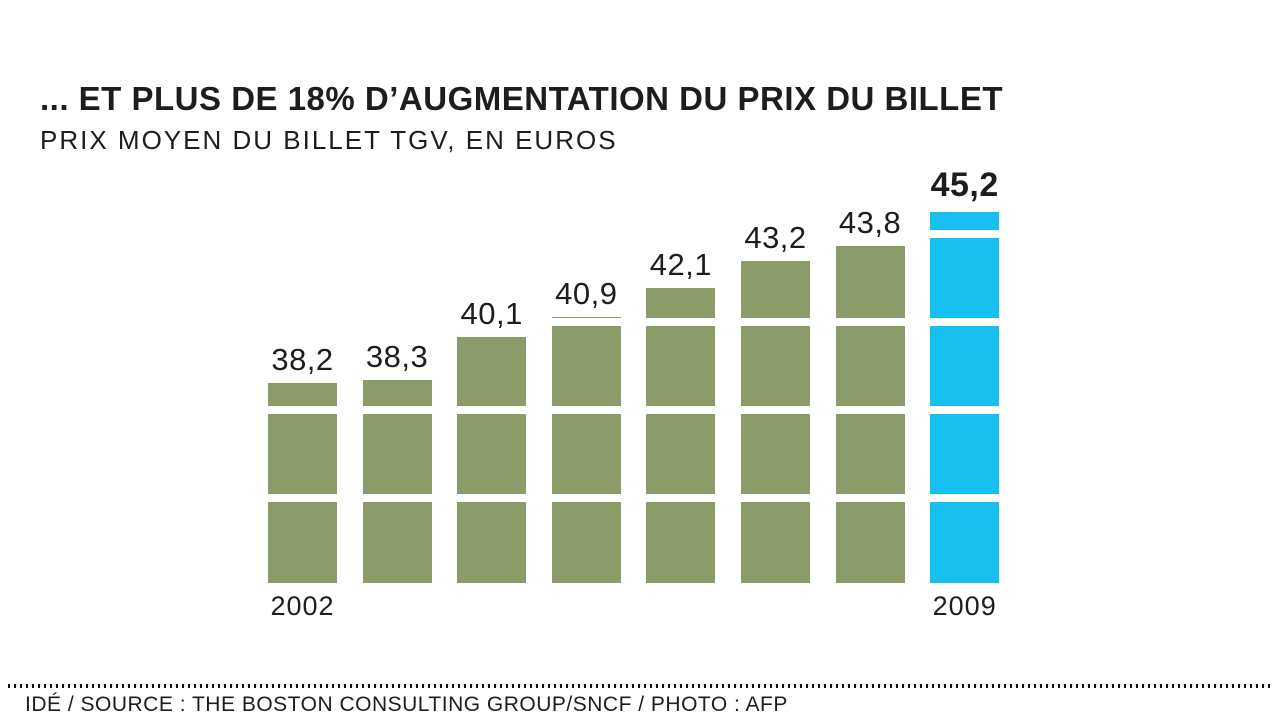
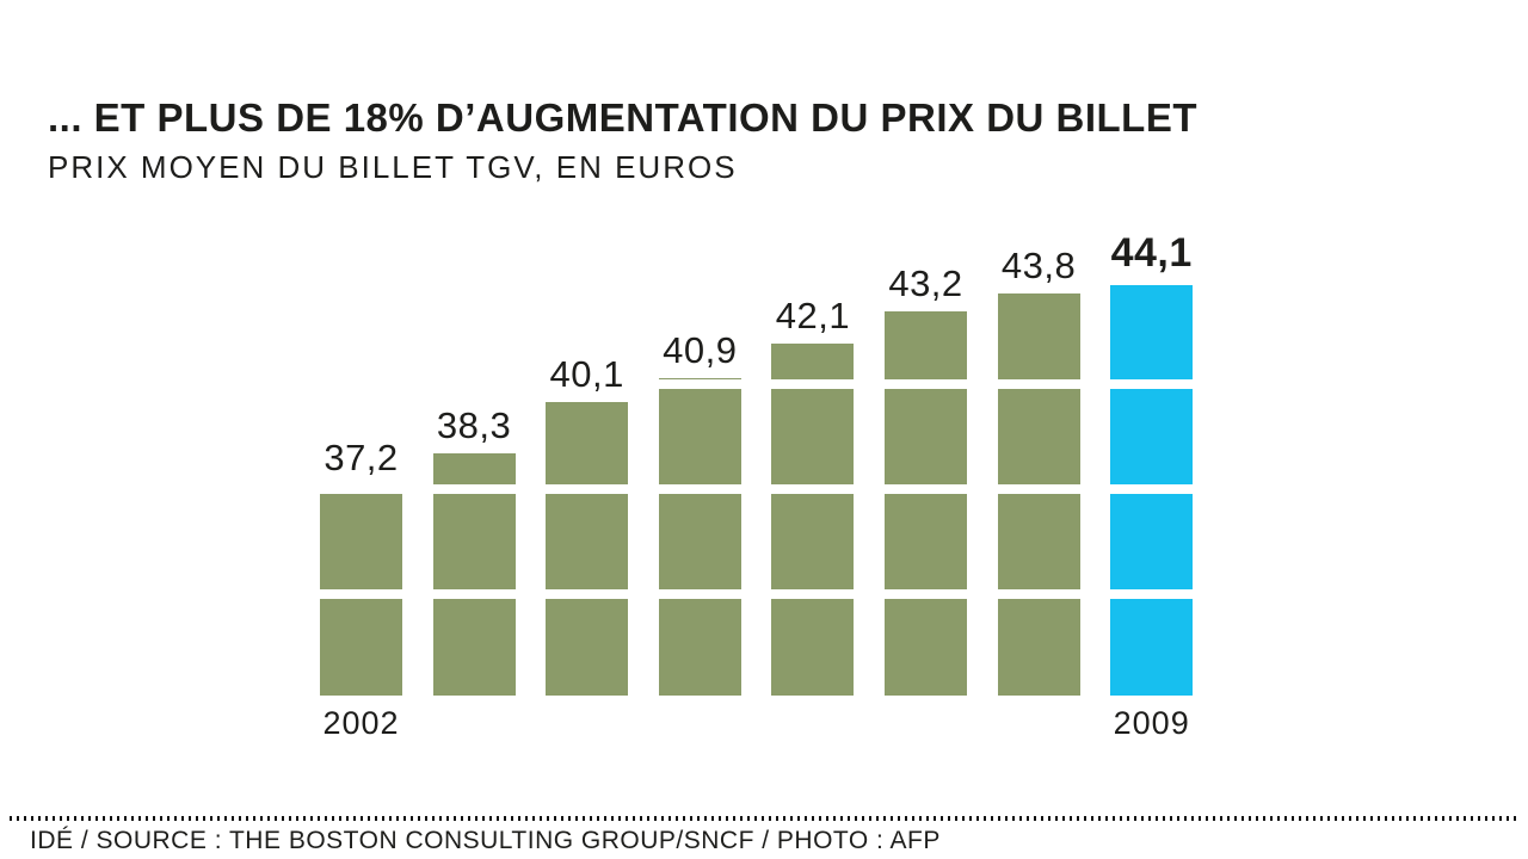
2002: 38,2 -> 37,2
2009: 45,2 -> 44,1
